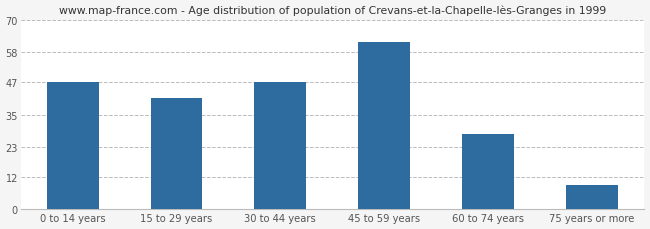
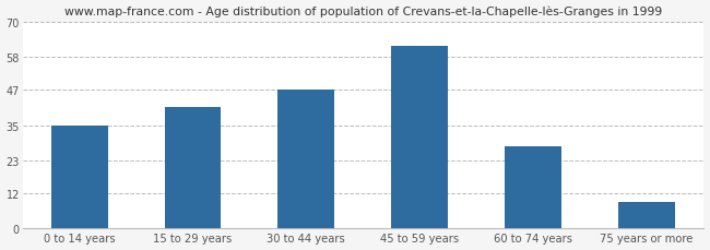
0 to 14 years: 47 -> 35
